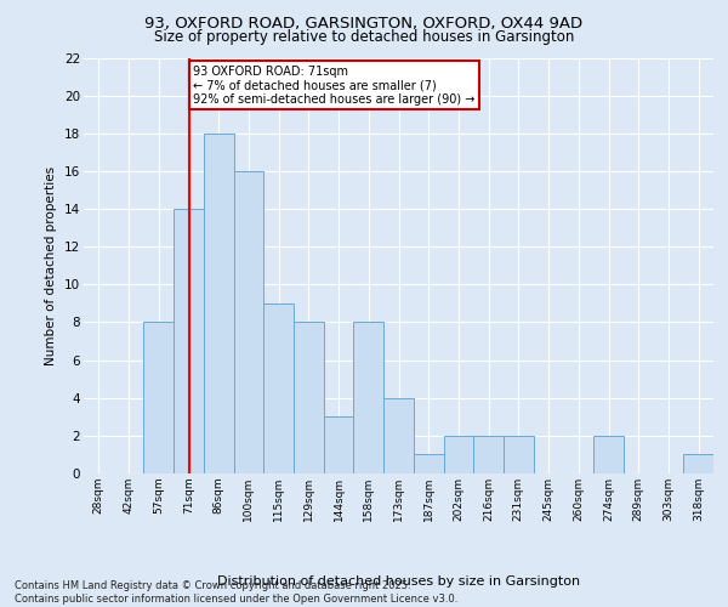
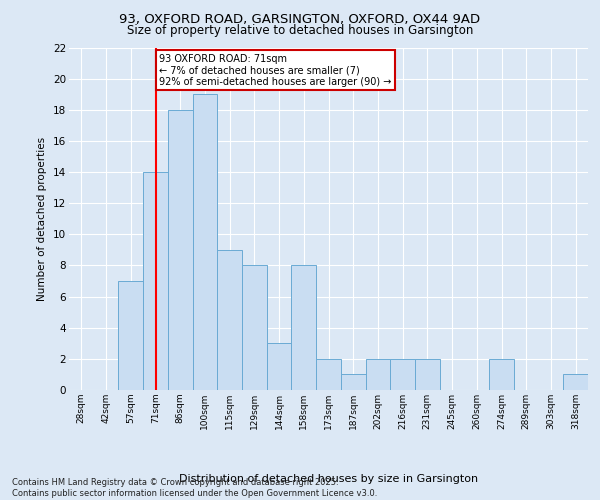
57sqm: 8 -> 7
100sqm: 16 -> 19
173sqm: 4 -> 2
